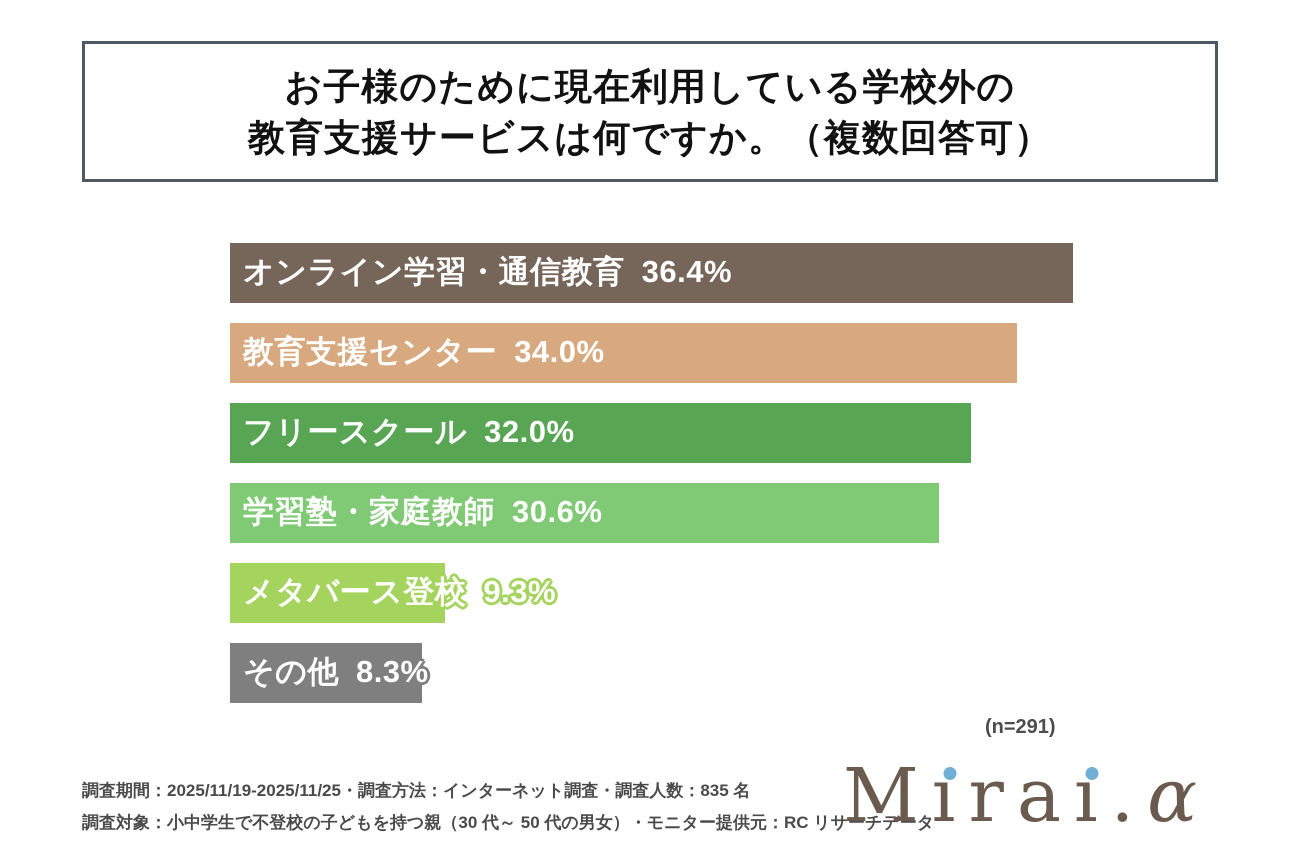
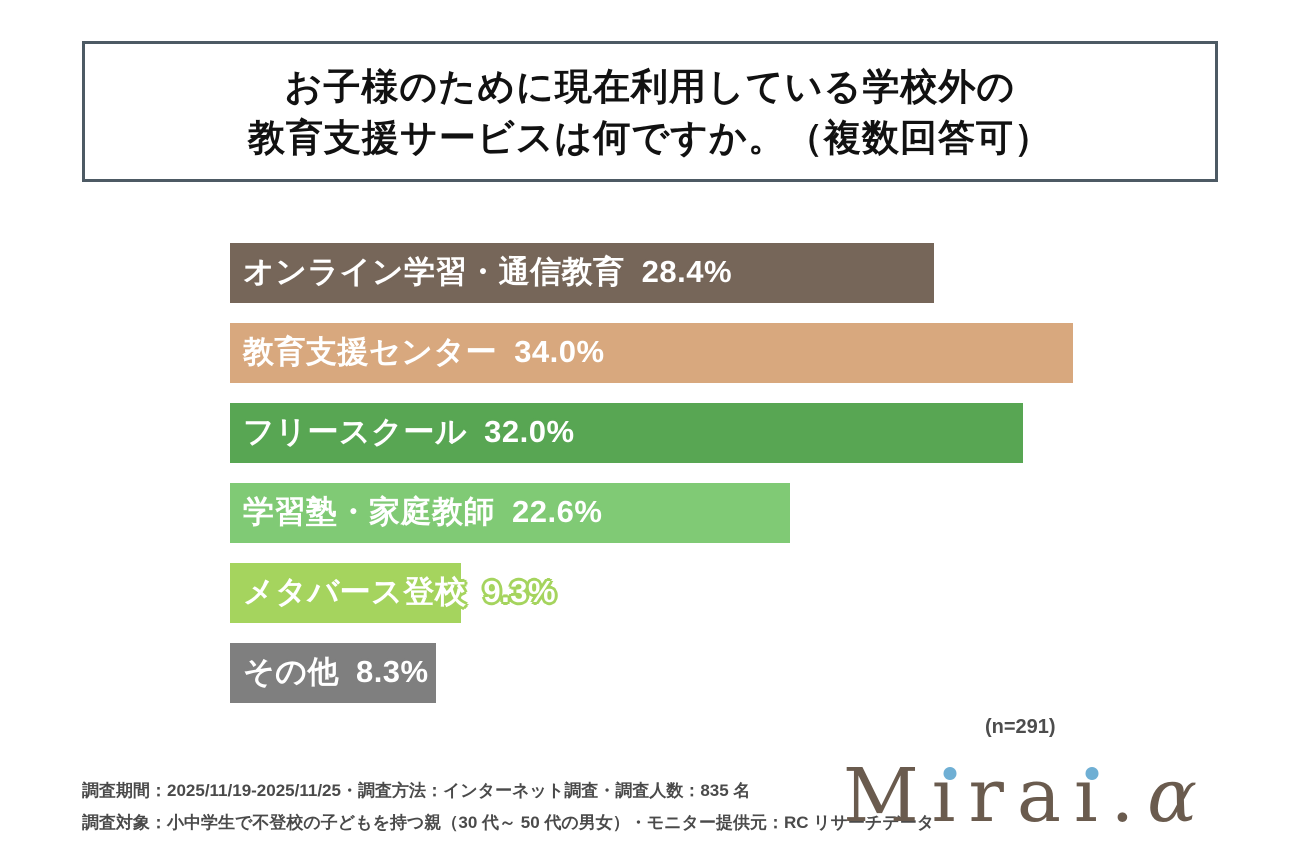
オンライン学習・通信教育: 36.4% -> 28.4%
学習塾・家庭教師: 30.6% -> 22.6%
